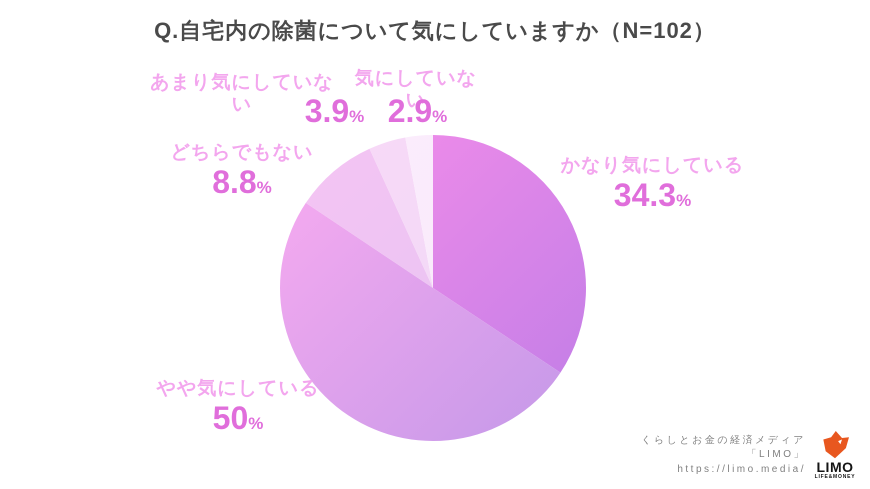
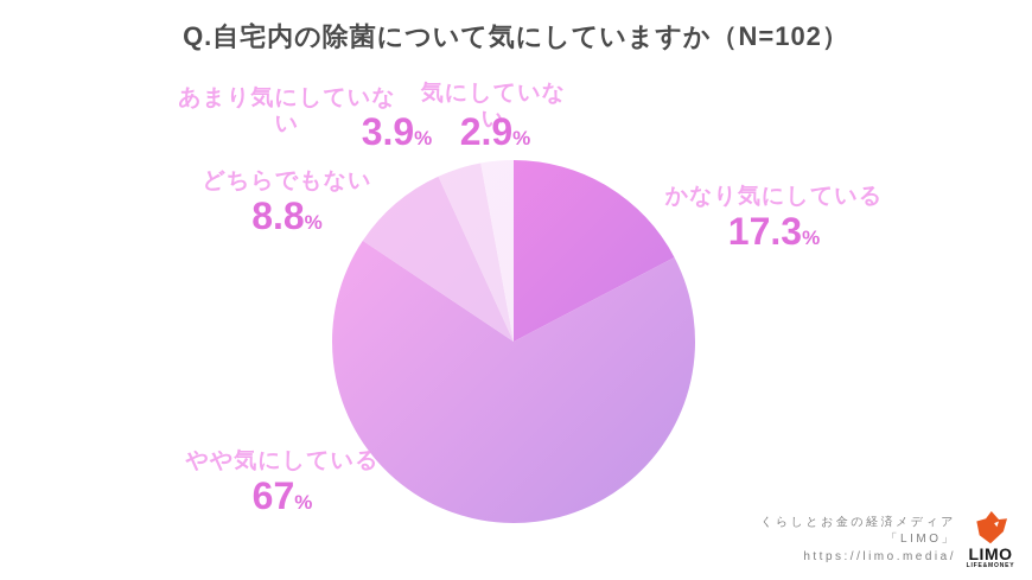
かなり気にしている: 34.3 -> 17.3
やや気にしている: 50 -> 67
